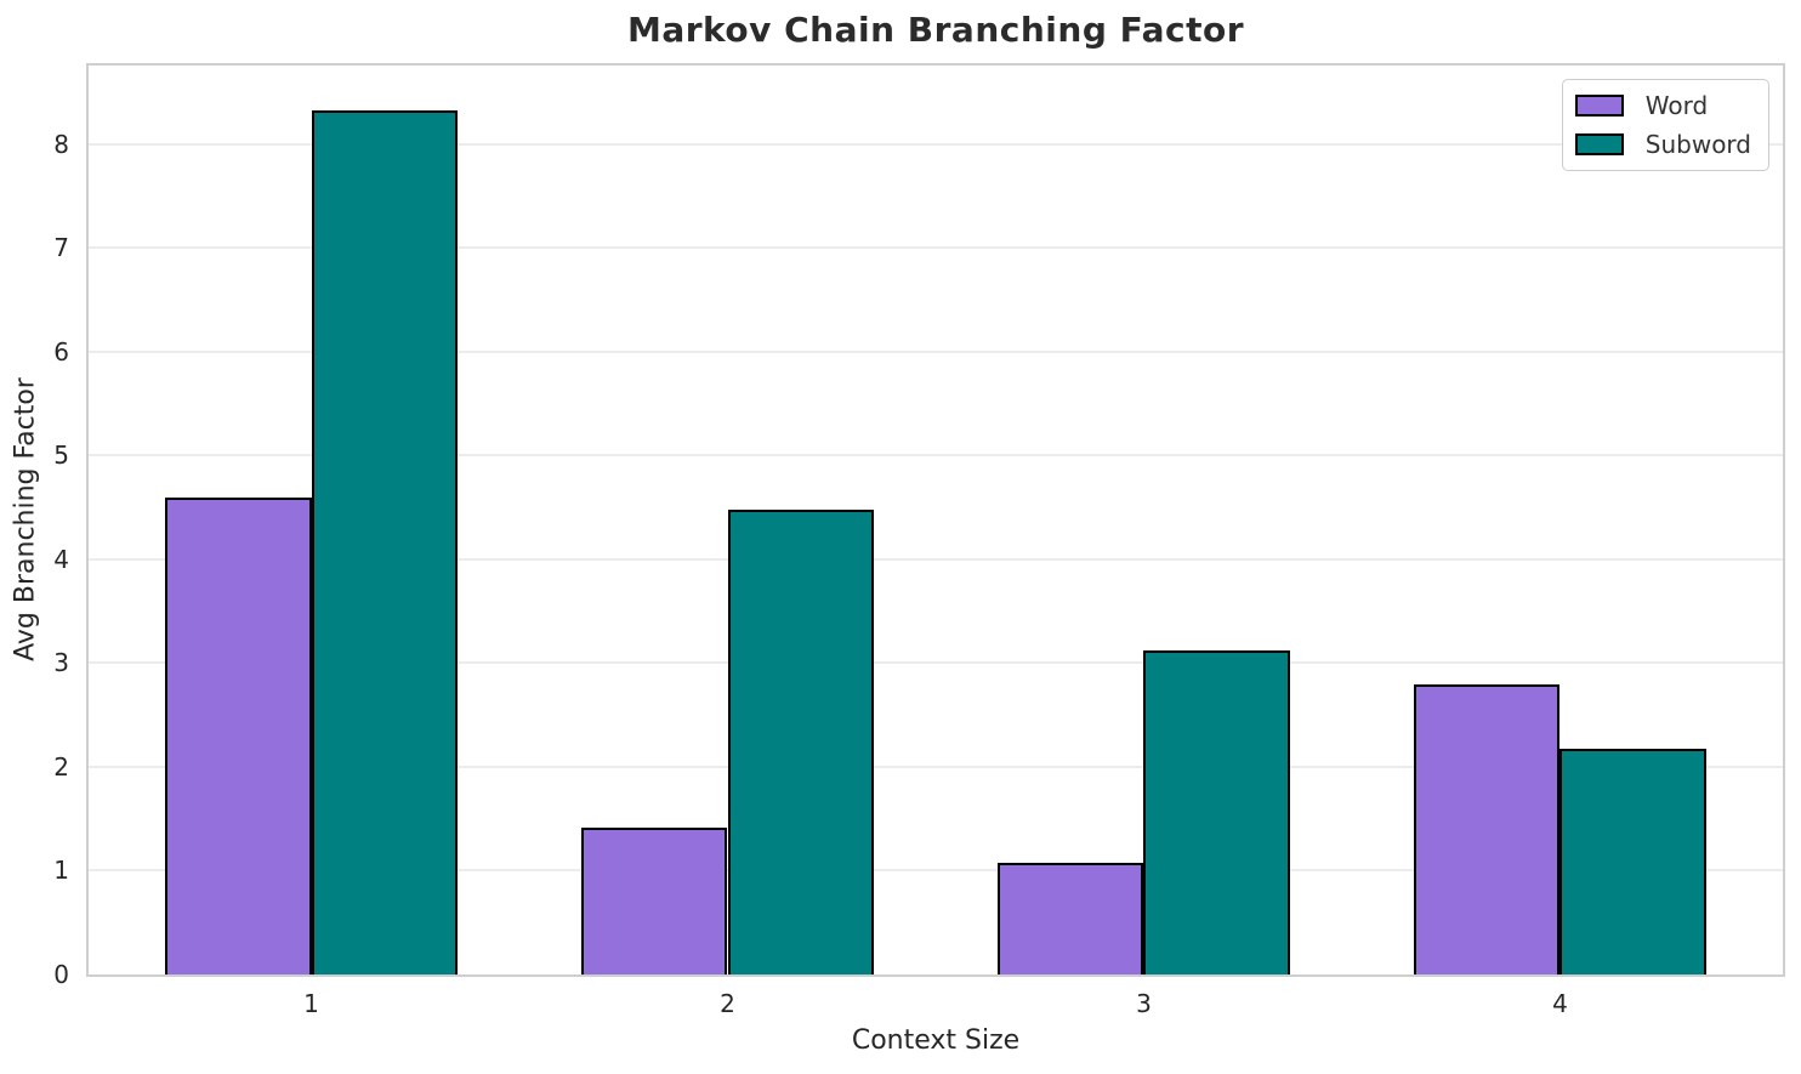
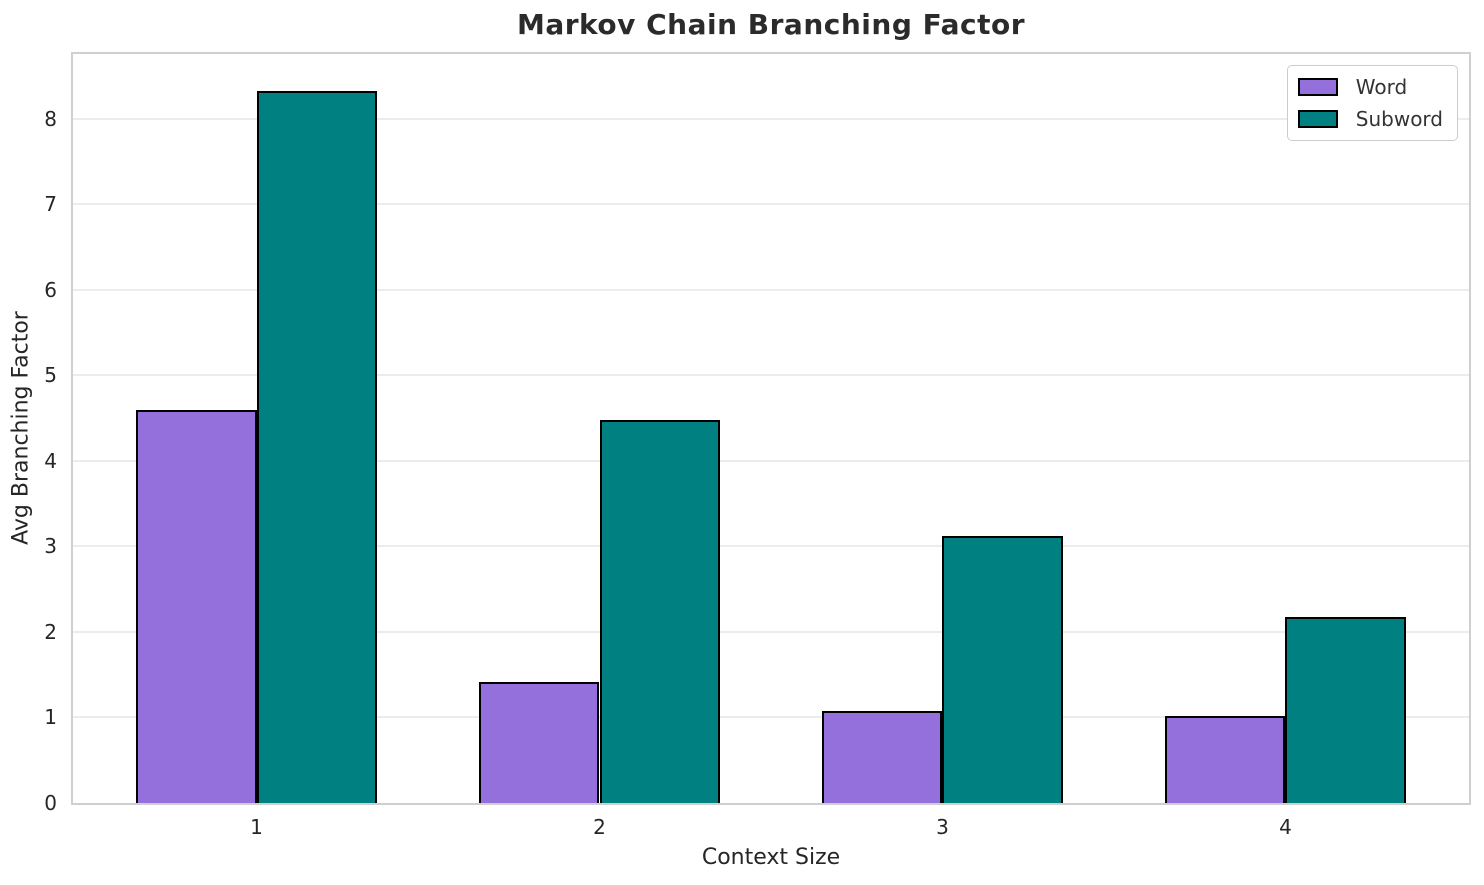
Word/4: 2.8 -> 1.0
